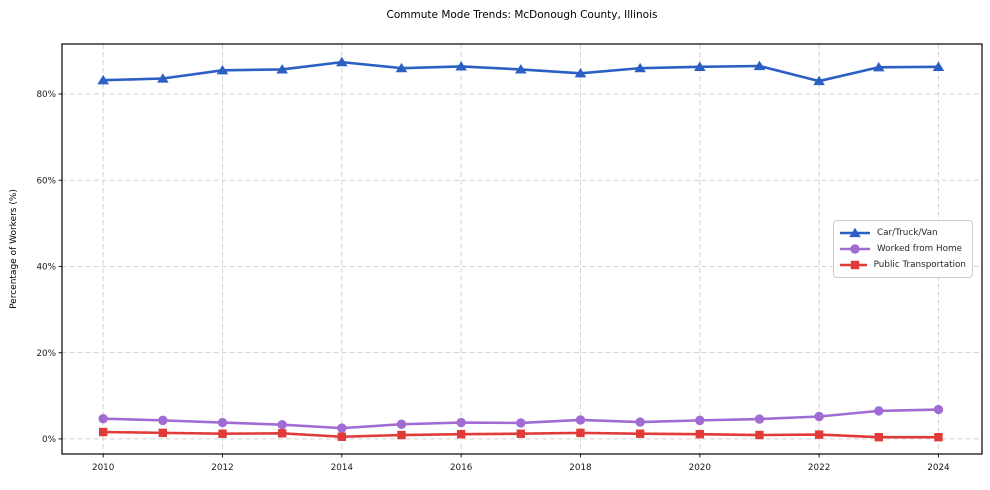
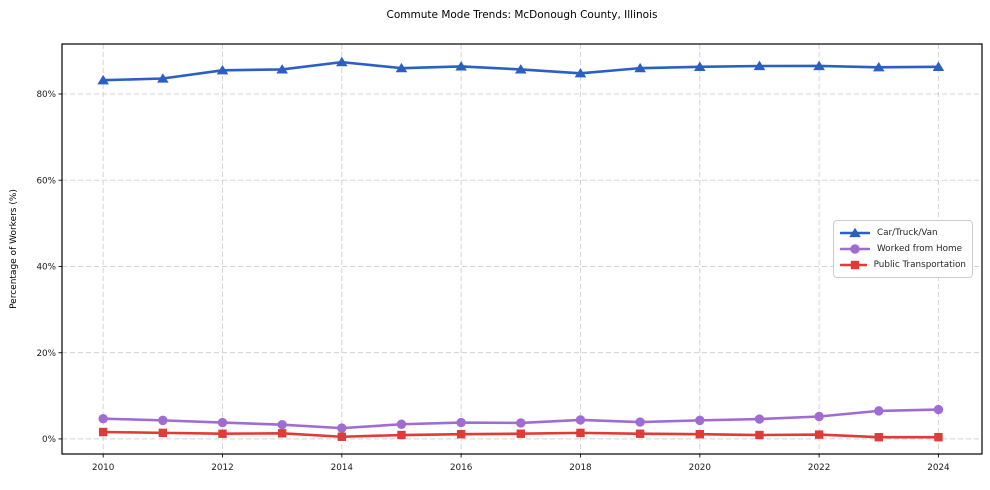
Car/Truck/Van/2022: 83% -> 86%
